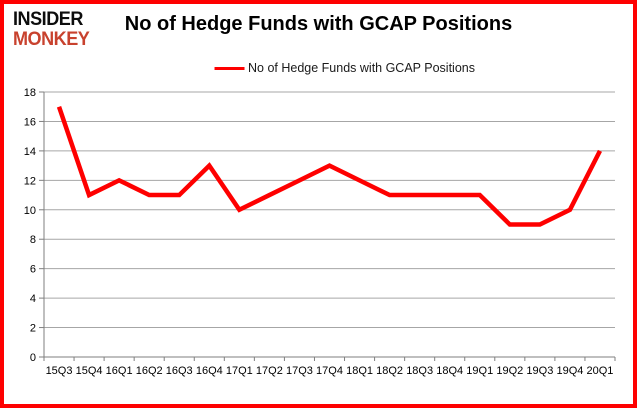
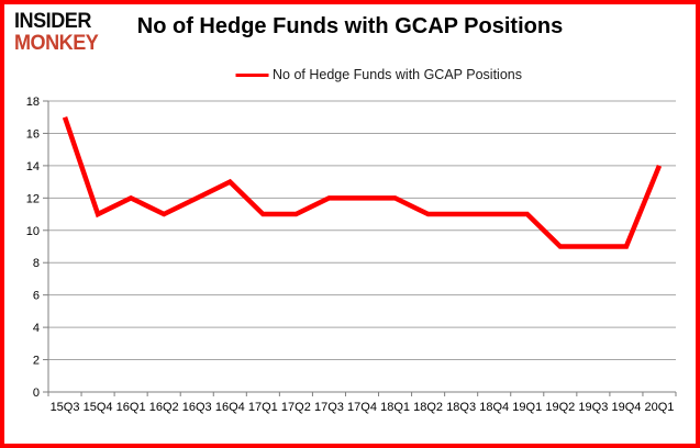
16Q3: 11 -> 12
17Q1: 10 -> 11
17Q4: 13 -> 12
19Q4: 10 -> 9
